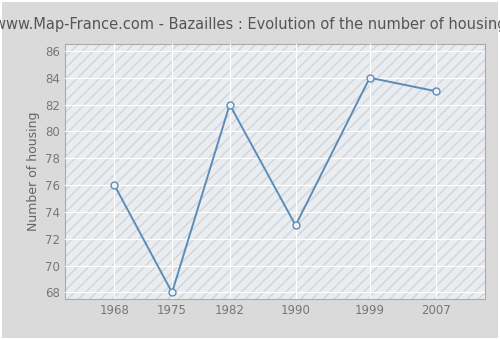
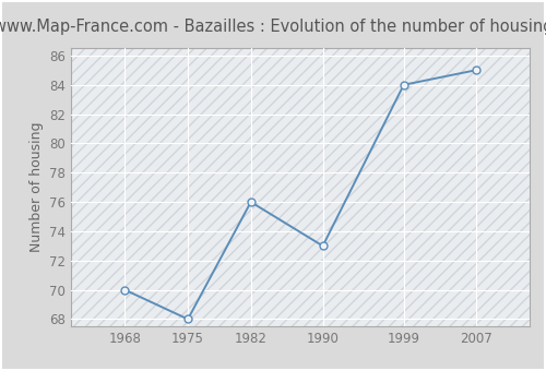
1968: 76 -> 70
1982: 82 -> 76
2007: 83 -> 85
